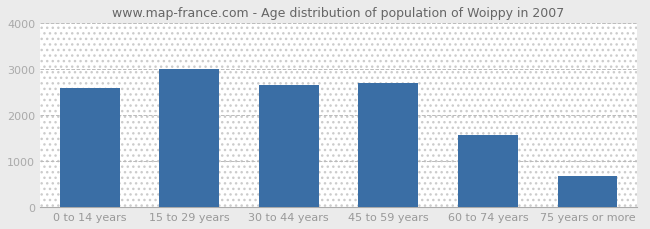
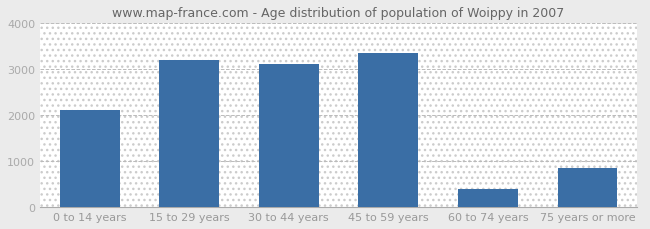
0 to 14 years: 2580 -> 2100
15 to 29 years: 3010 -> 3200
30 to 44 years: 2650 -> 3100
45 to 59 years: 2690 -> 3350
60 to 74 years: 1560 -> 400
75 years or more: 680 -> 850
